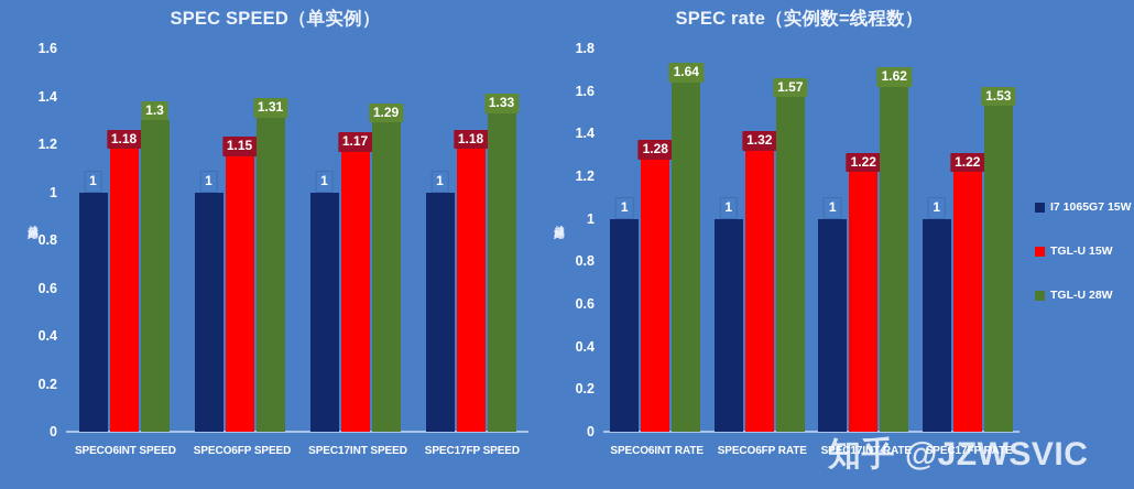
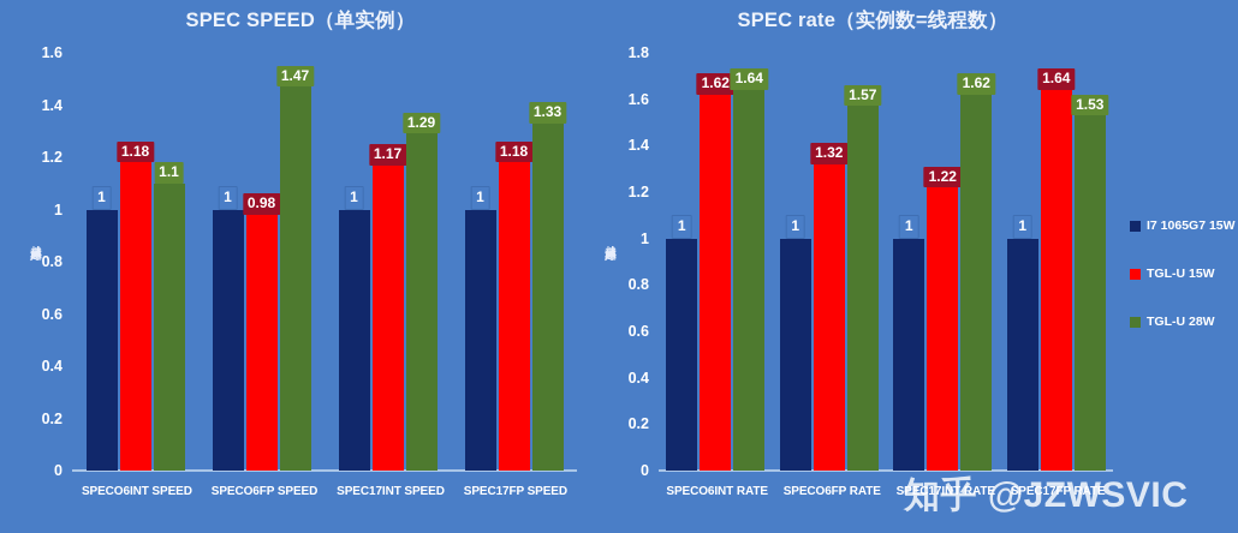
SPEC SPEED（单实例）/TGL-U 28W/SPECO6INT SPEED: 1.3 -> 1.1
SPEC SPEED（单实例）/TGL-U 15W/SPECO6FP SPEED: 1.15 -> 0.98
SPEC SPEED（单实例）/TGL-U 28W/SPECO6FP SPEED: 1.31 -> 1.47
SPEC rate（实例数=线程数）/TGL-U 15W/SPECO6INT RATE: 1.28 -> 1.62
SPEC rate（实例数=线程数）/TGL-U 15W/SPEC17FP RATE: 1.22 -> 1.64
